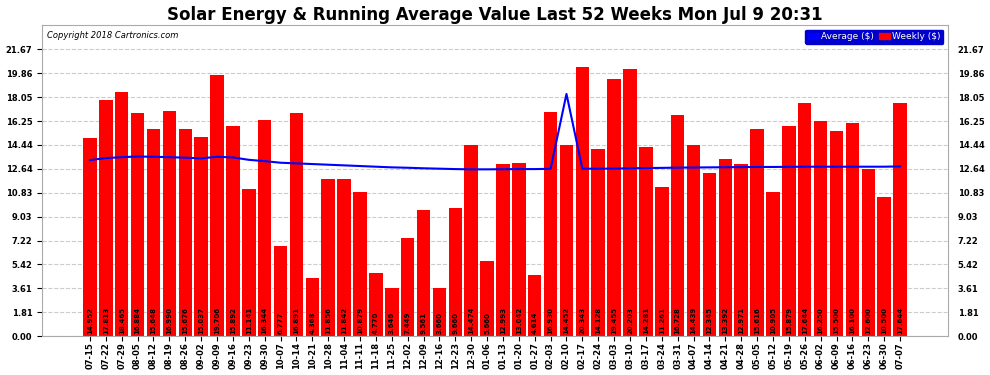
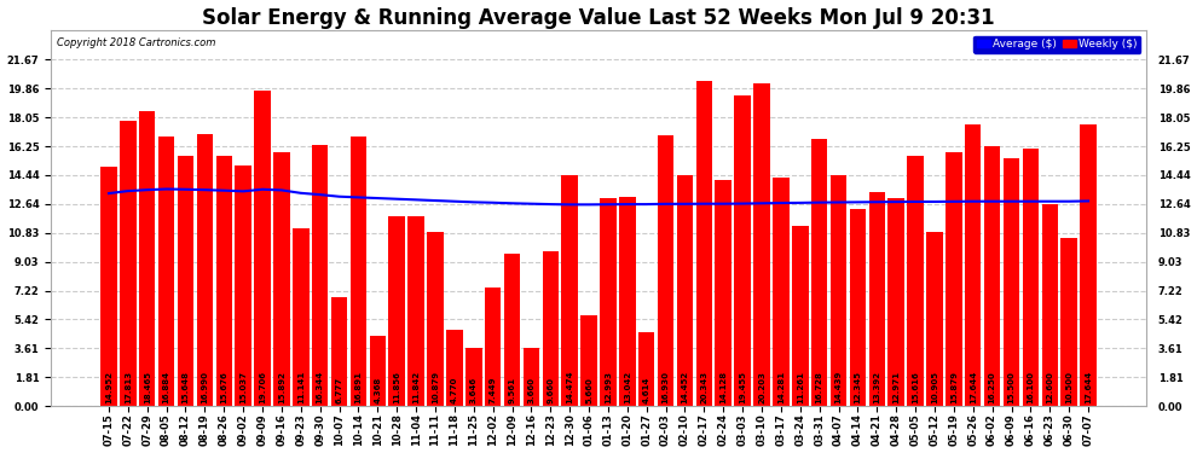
Average ($)/02-10: 18.3 -> 12.6
